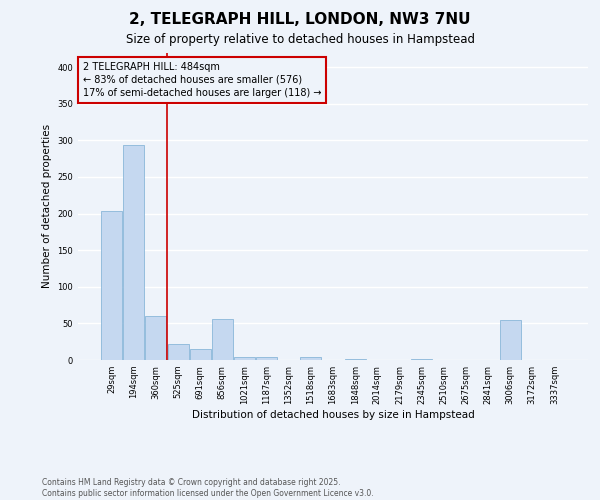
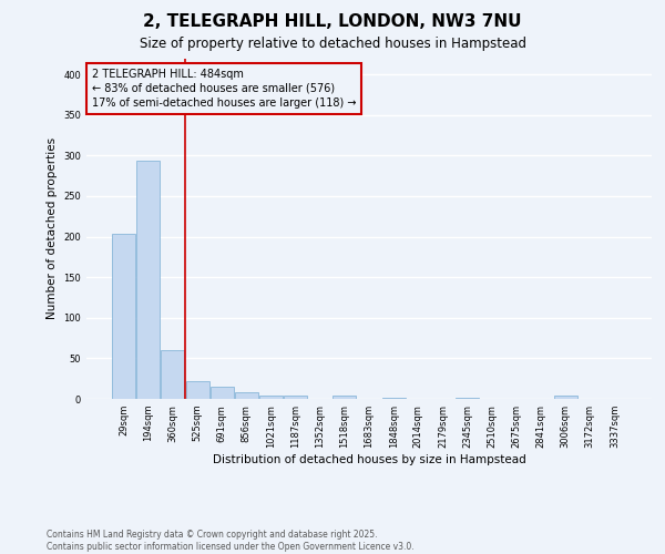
856sqm: 56 -> 8
3006sqm: 54 -> 4
